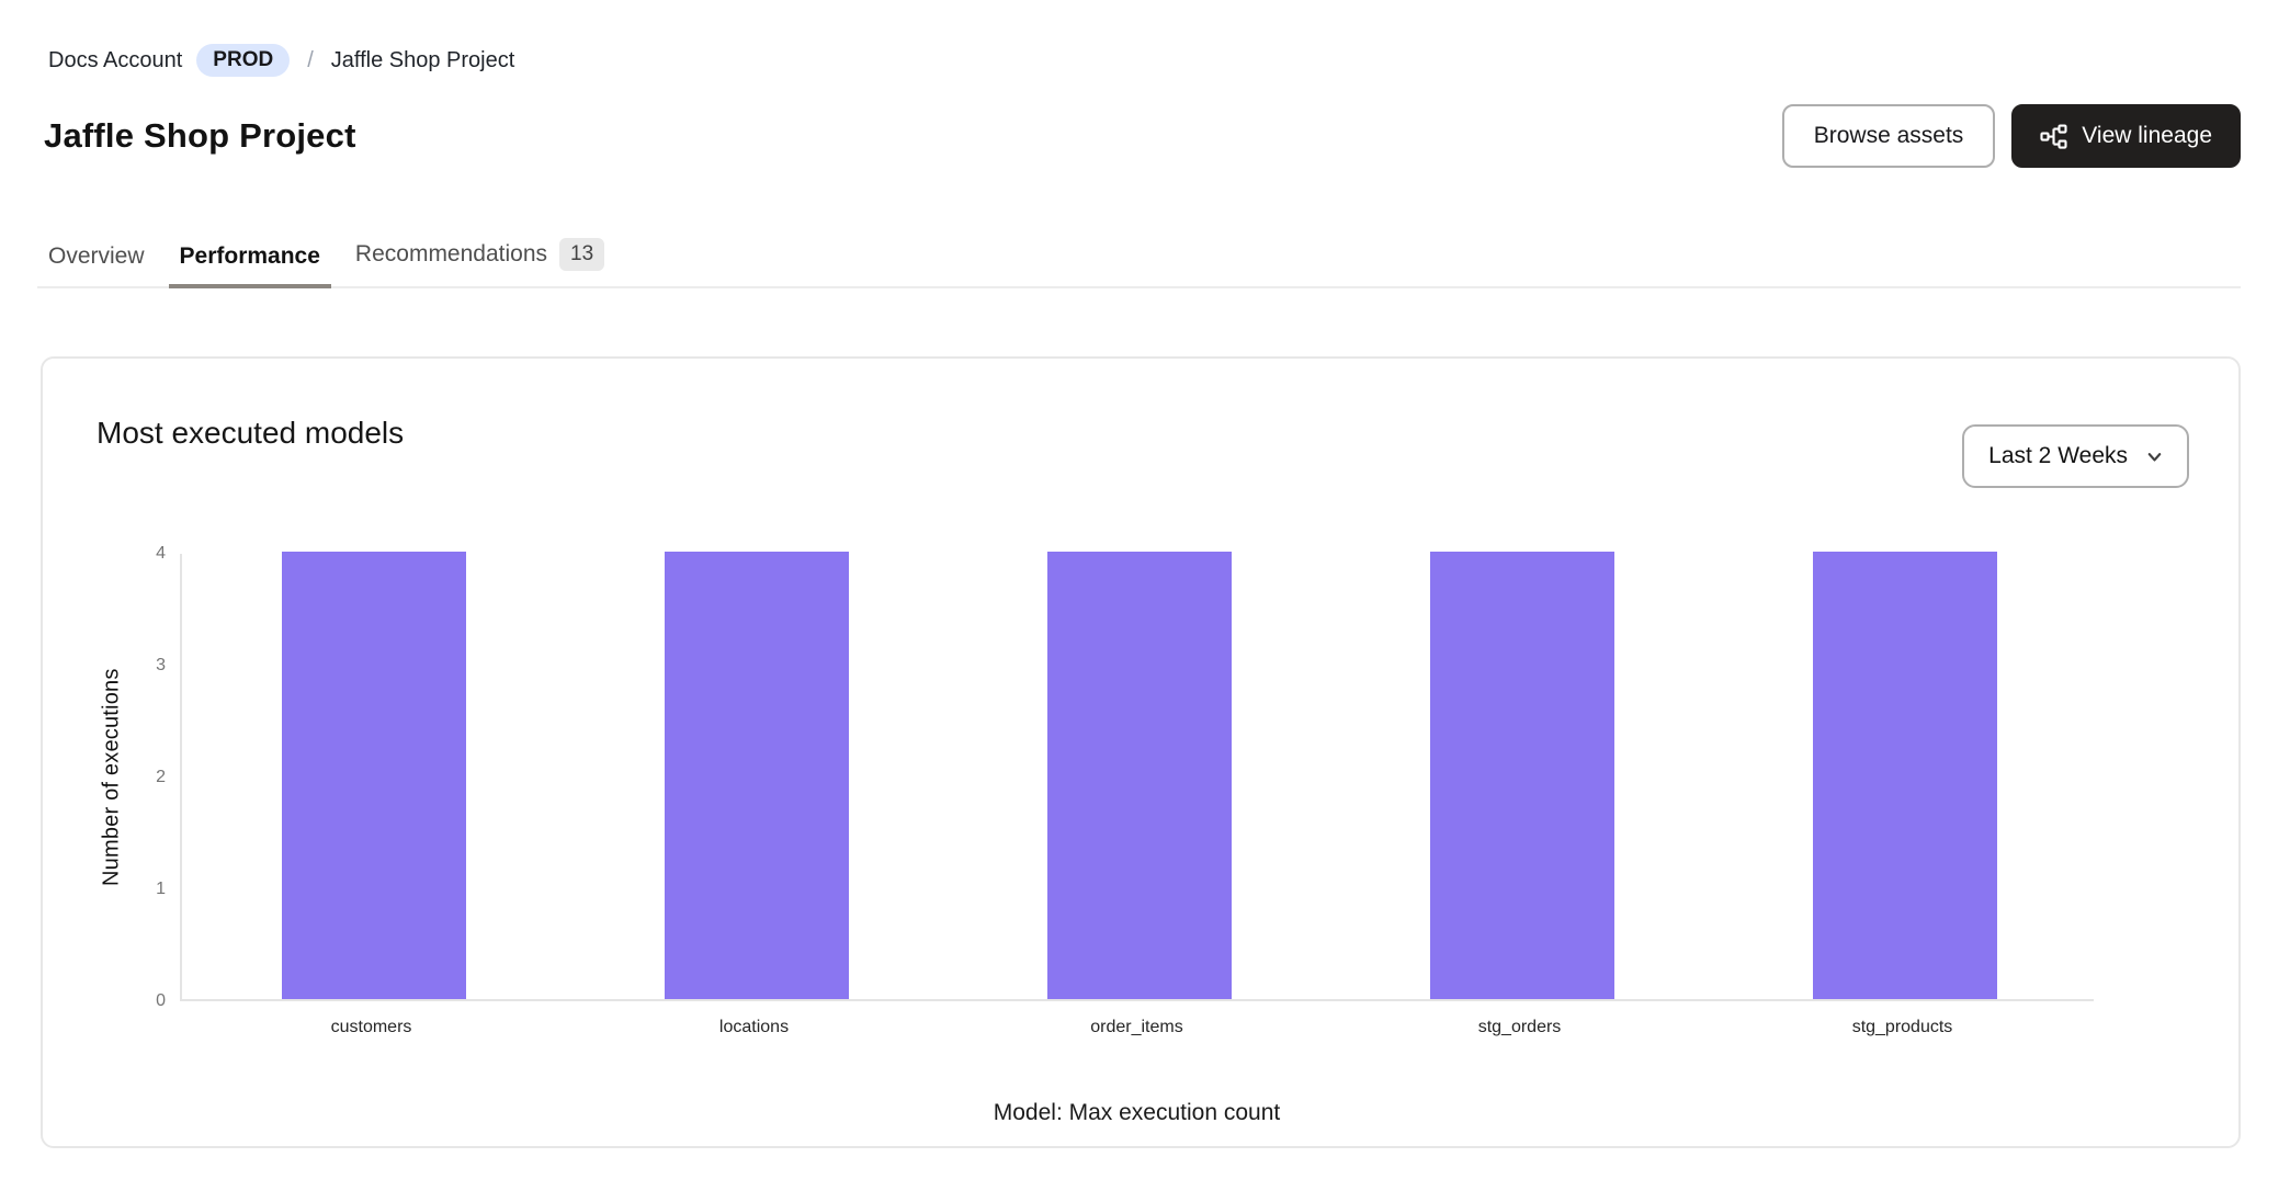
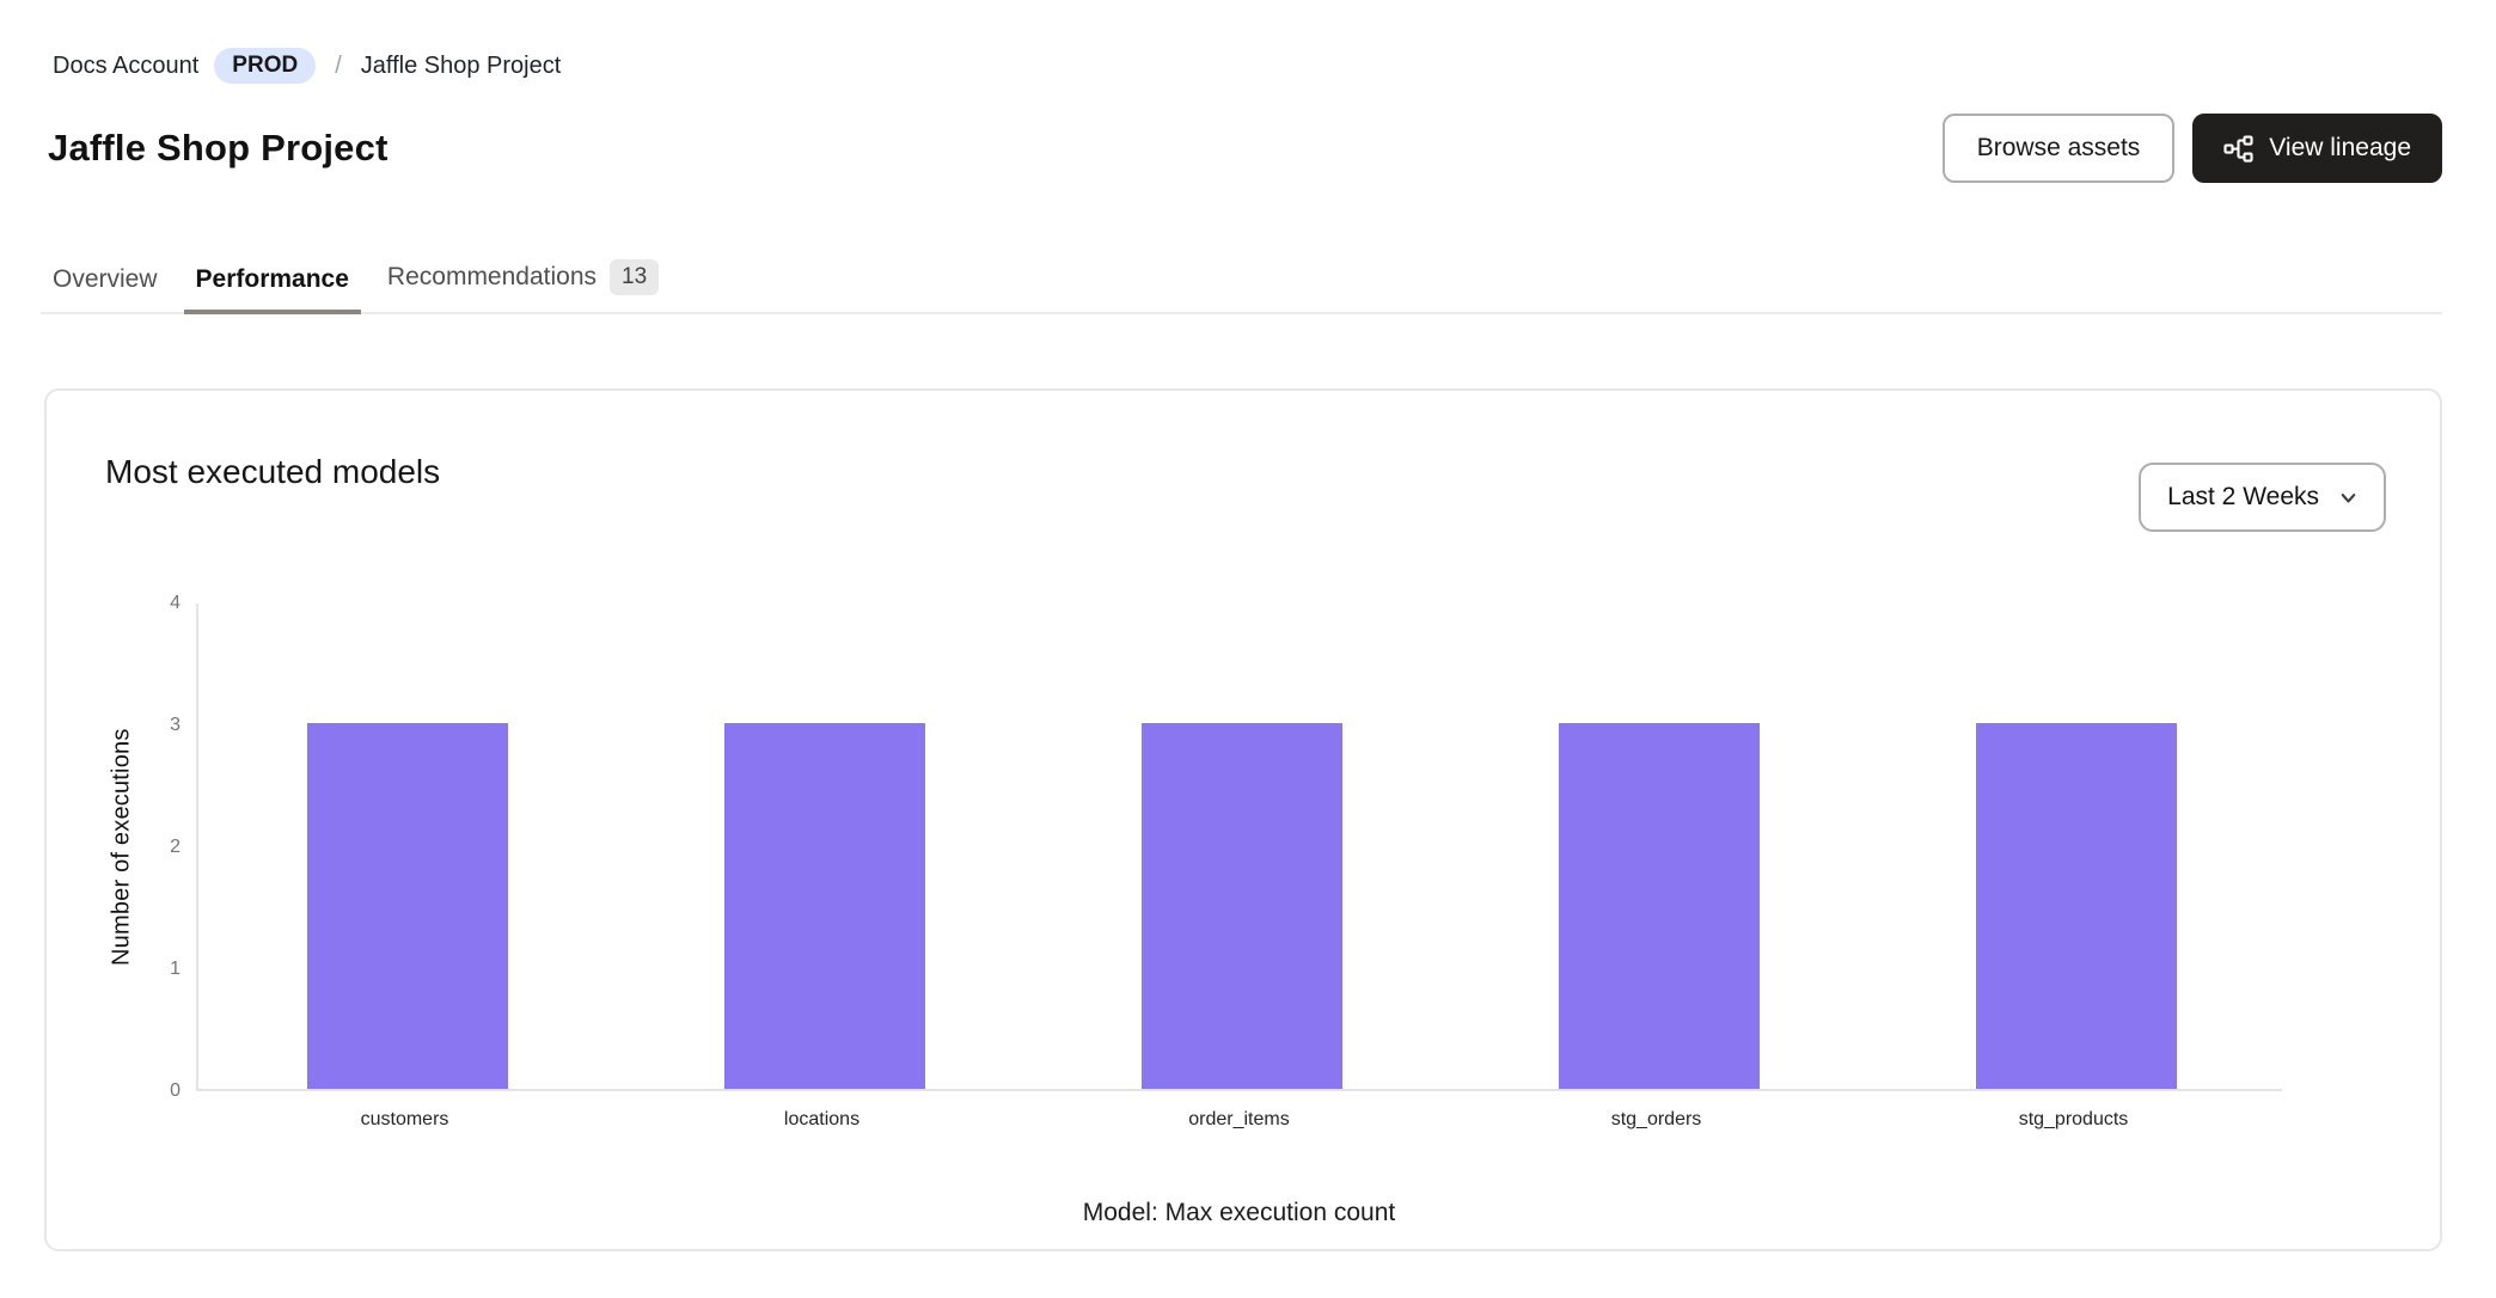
customers: 4 -> 3
locations: 4 -> 3
order_items: 4 -> 3
stg_orders: 4 -> 3
stg_products: 4 -> 3
